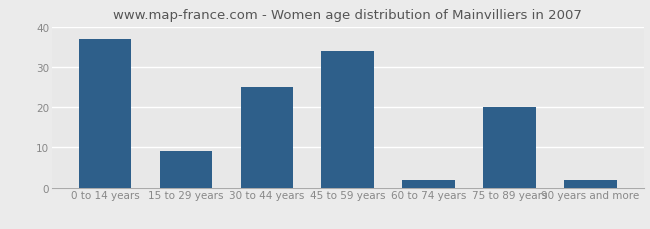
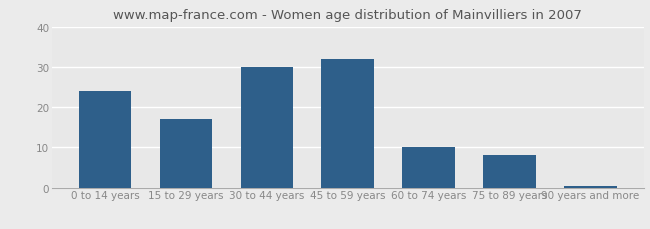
0 to 14 years: 37.0 -> 24.0
15 to 29 years: 9.0 -> 17.0
30 to 44 years: 25.0 -> 30.0
45 to 59 years: 34.0 -> 32.0
60 to 74 years: 2.0 -> 10.0
75 to 89 years: 20.0 -> 8.0
90 years and more: 2.0 -> 0.4
